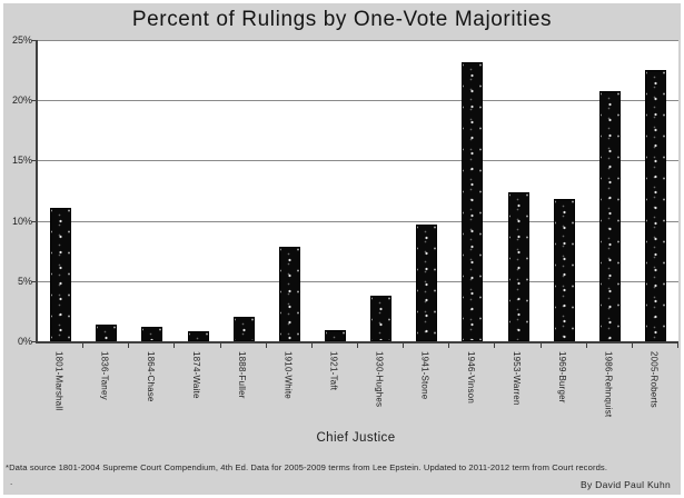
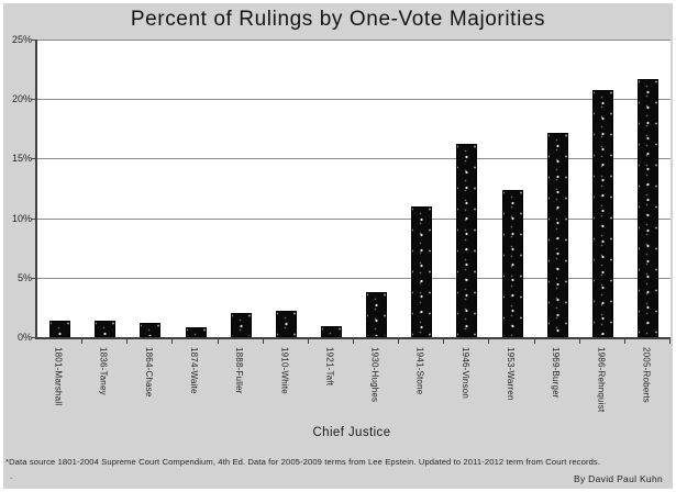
1801-Marshall: 11.1% -> 1.4%
1910-White: 7.8% -> 2.2%
1941-Stone: 9.7% -> 11.0%
1946-Vinson: 23.2% -> 16.2%
1969-Burger: 11.8% -> 17.2%
2005-Roberts: 22.5% -> 21.7%
